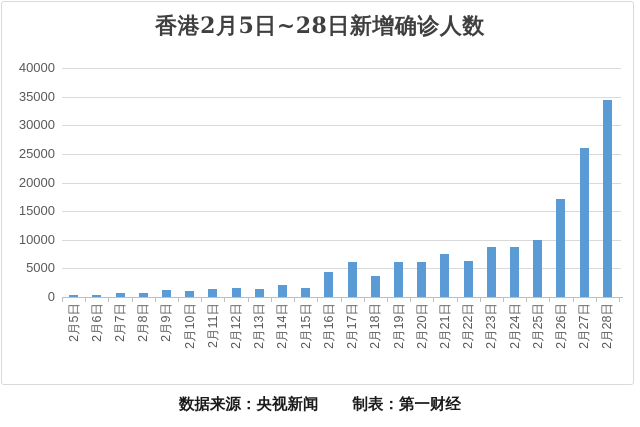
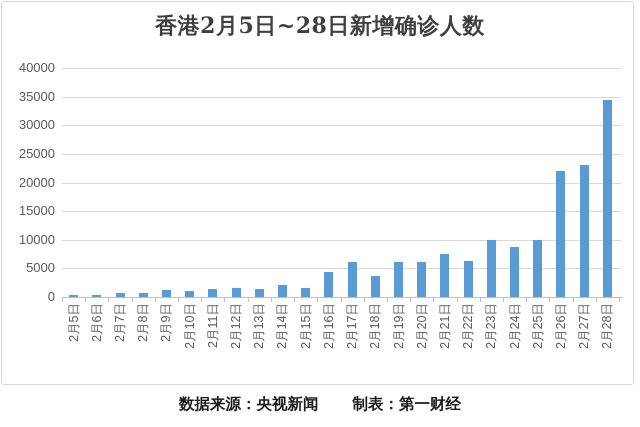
2月23日: 9000 -> 10000
2月26日: 17000 -> 22000
2月27日: 26000 -> 23000
